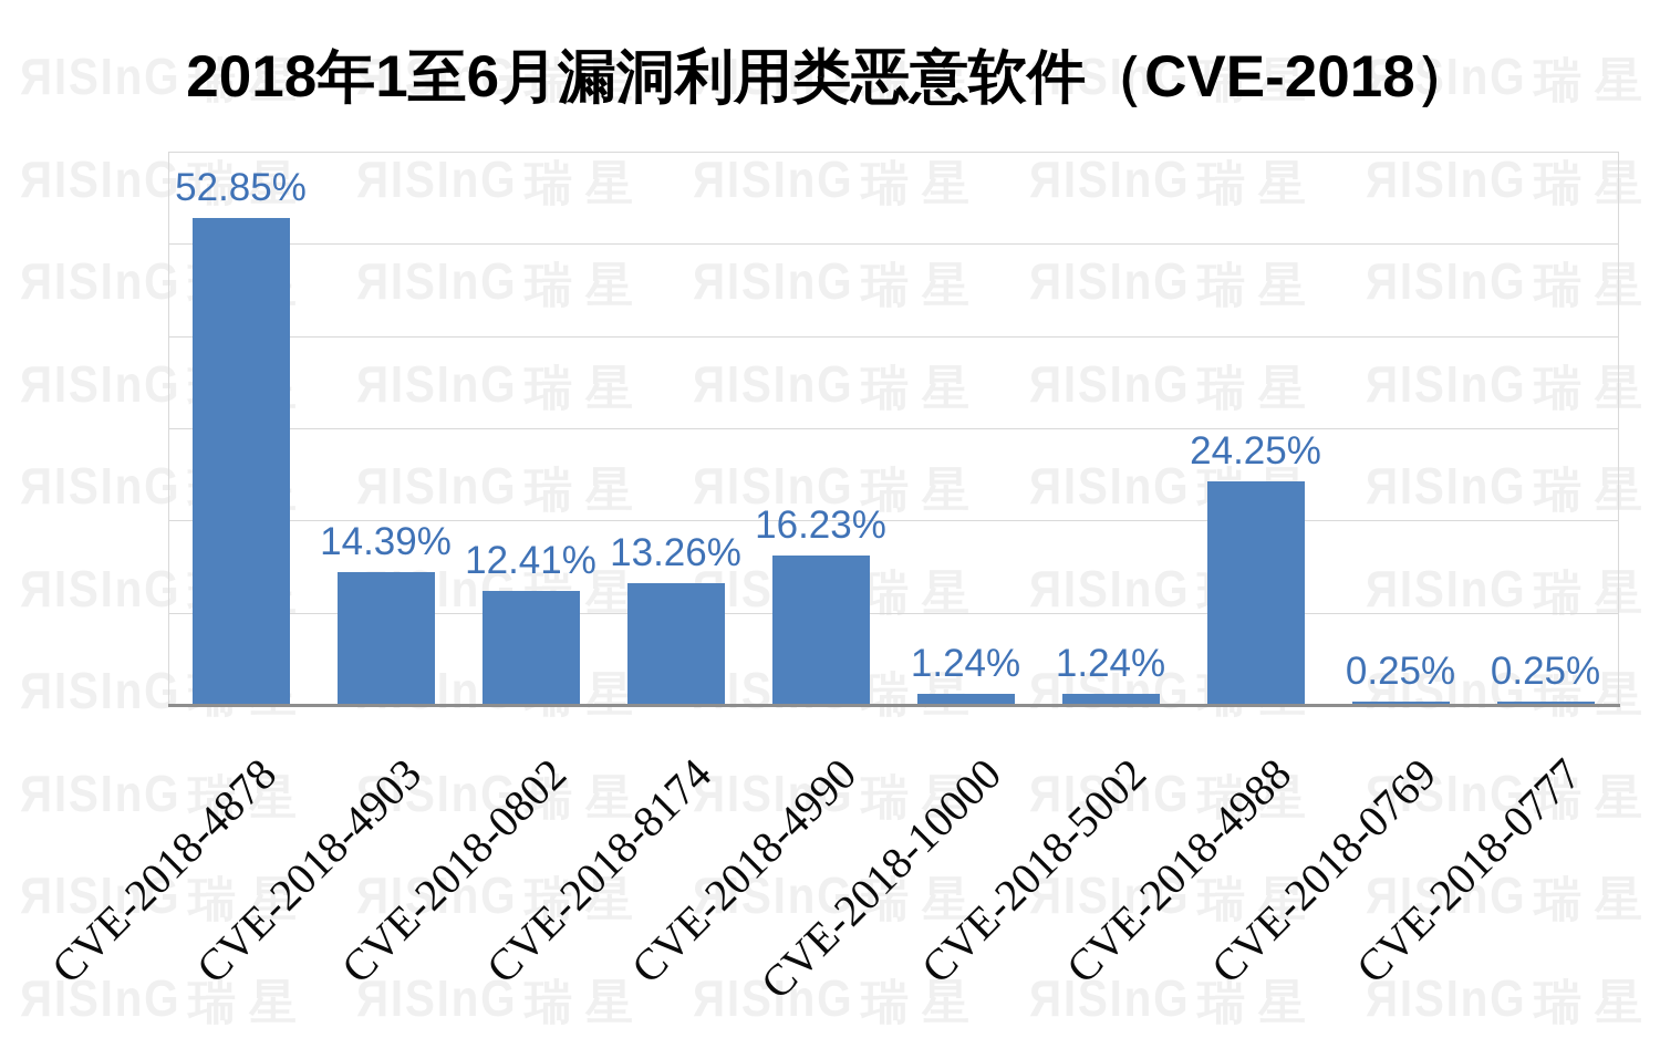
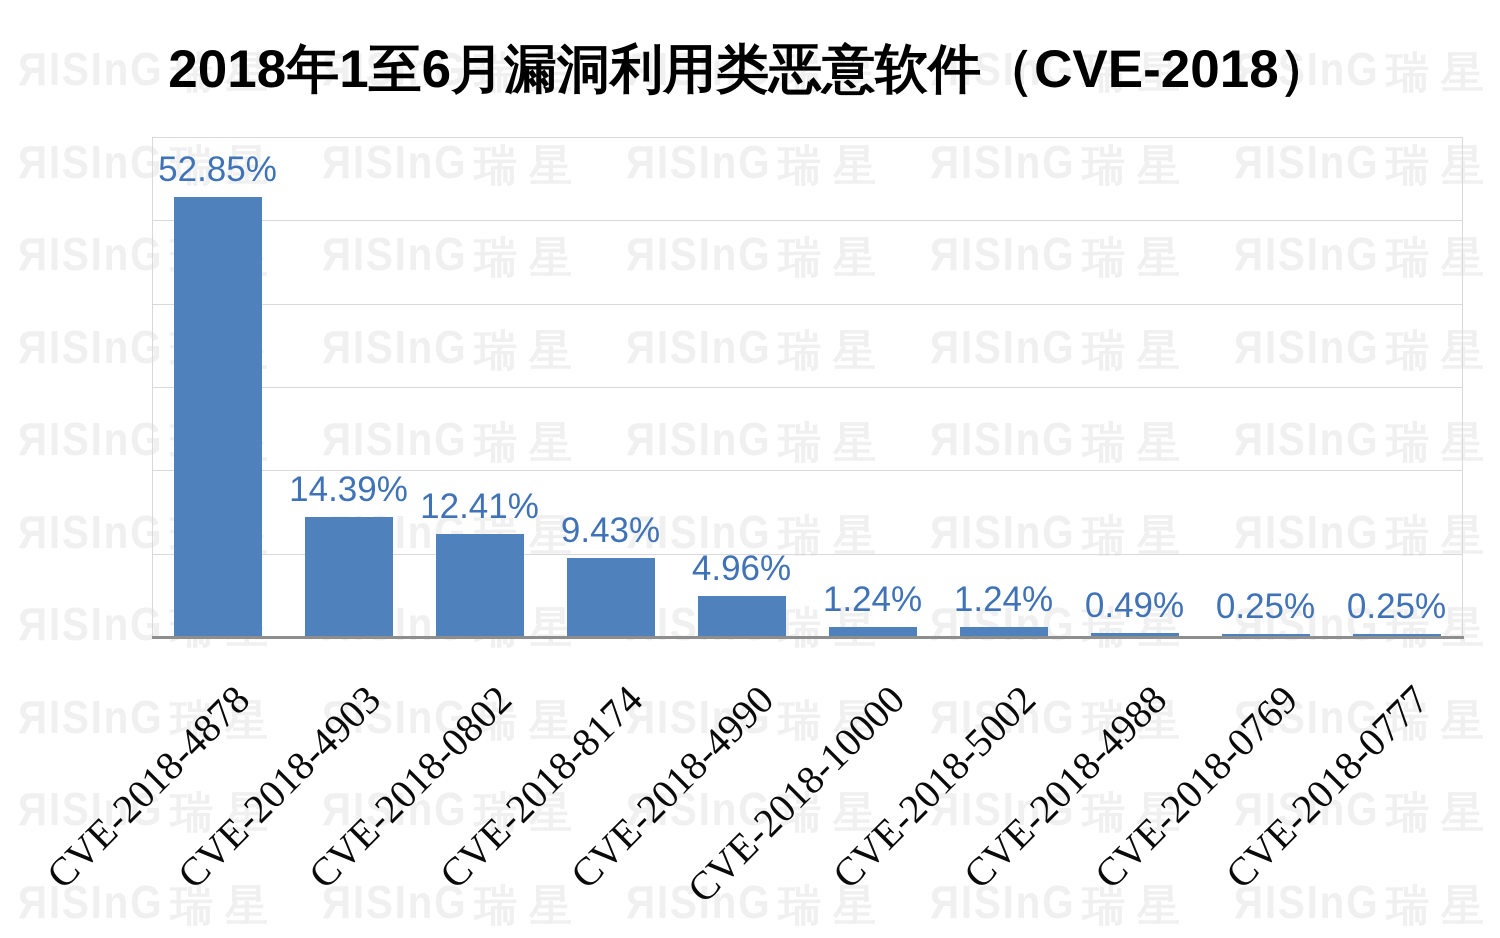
CVE-2018-8174: 13.26% -> 9.43%
CVE-2018-4990: 16.23% -> 4.96%
CVE-2018-4988: 24.25% -> 0.49%
